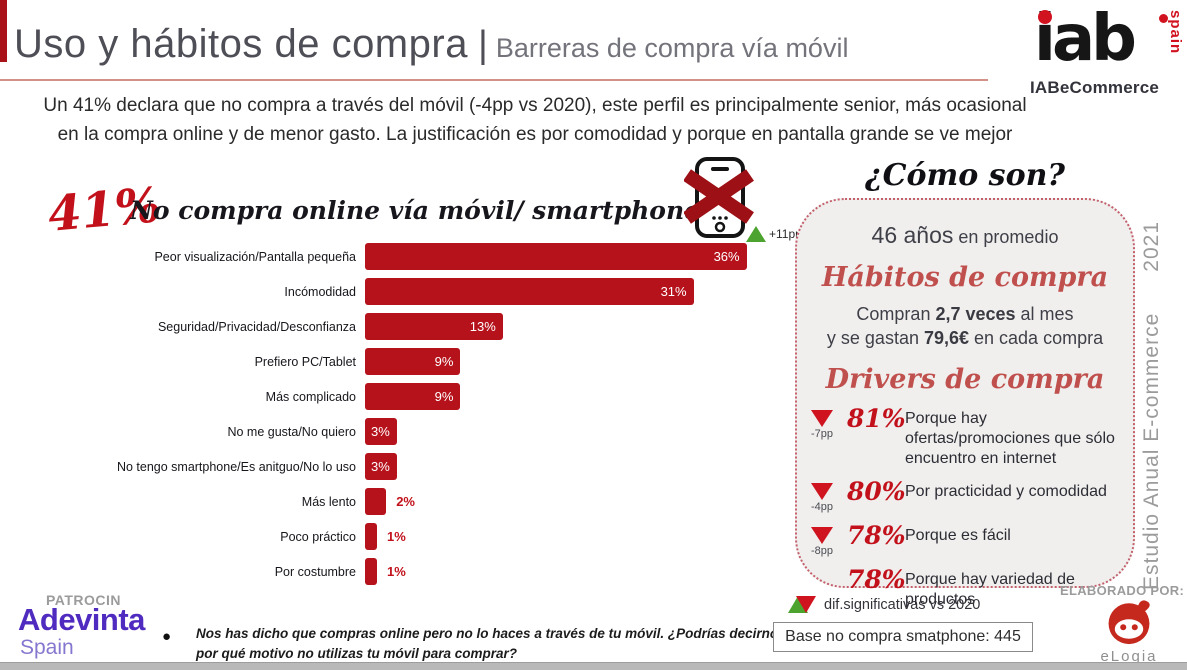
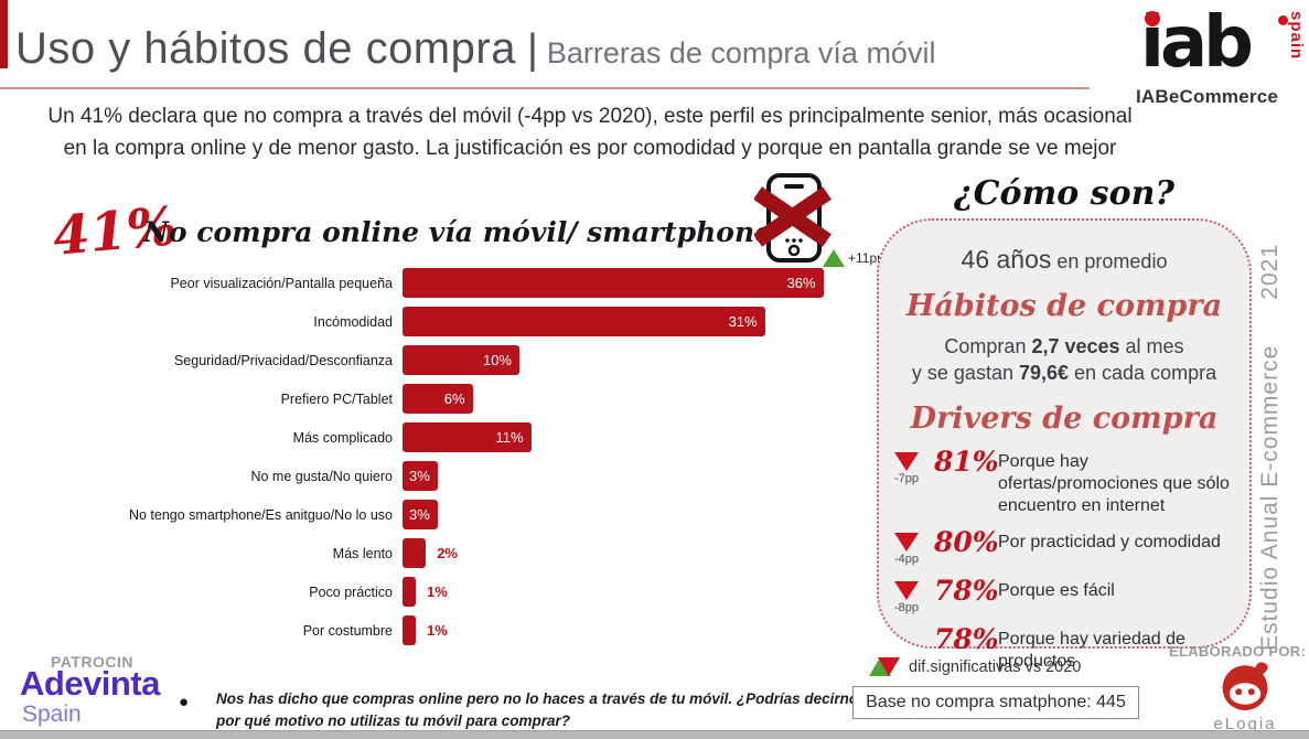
Seguridad/Privacidad/Desconfianza: 13% -> 10%
Prefiero PC/Tablet: 9% -> 6%
Más complicado: 9% -> 11%
